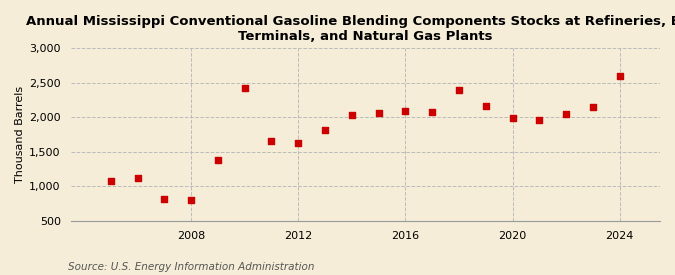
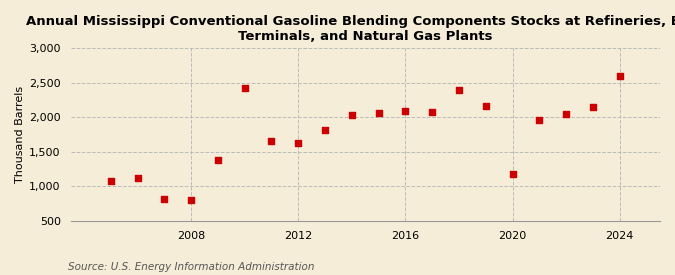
2020: 1,990 -> 1,180
